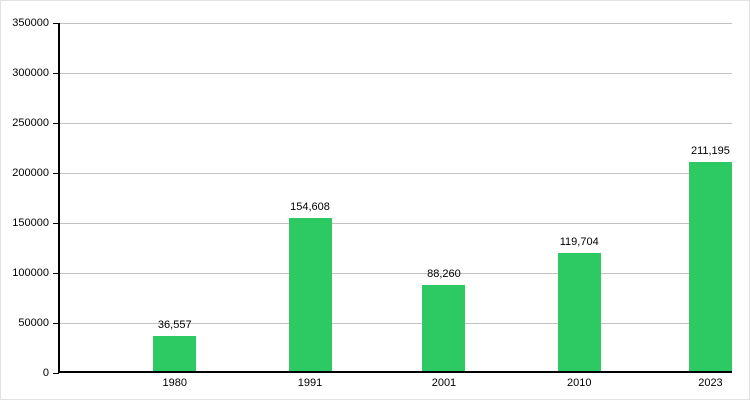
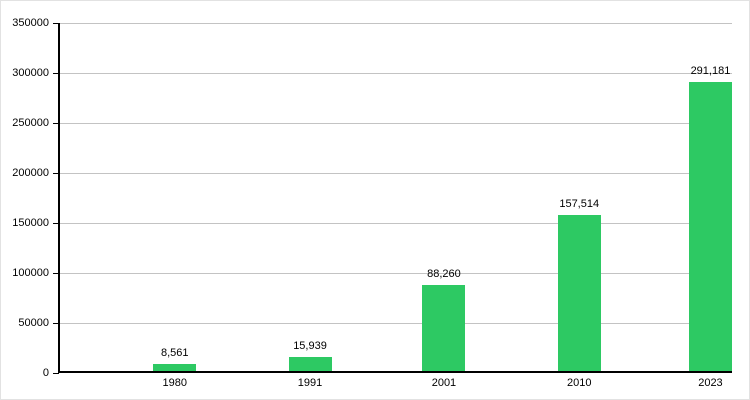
1980: 36,557 -> 8,561
1991: 154,608 -> 15,939
2010: 119,704 -> 157,514
2023: 211,195 -> 291,181
